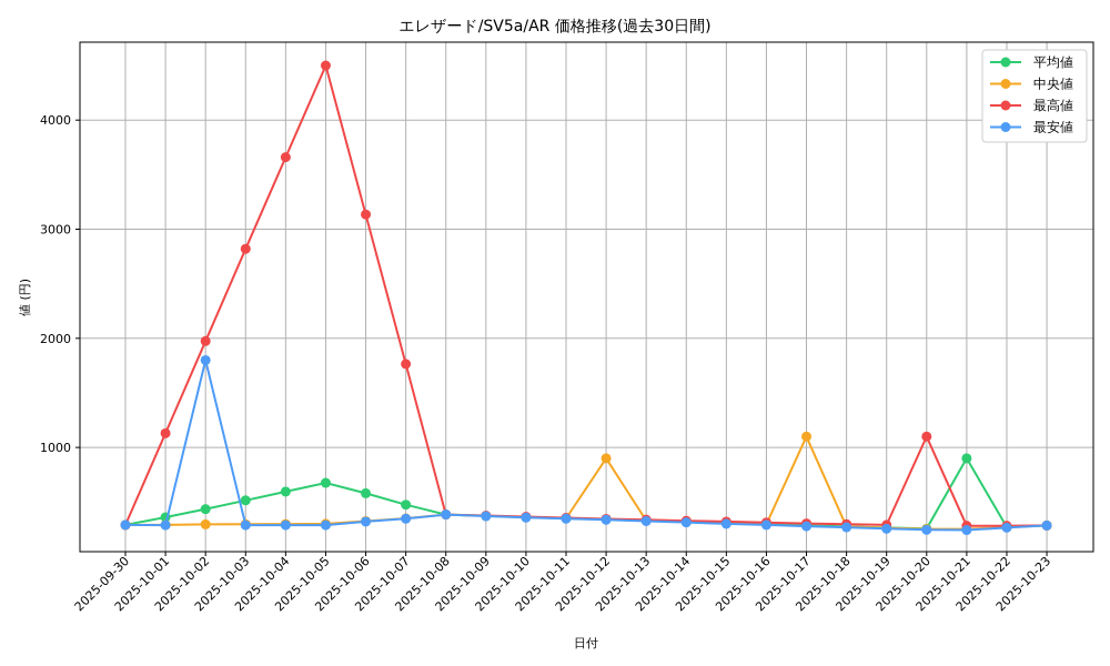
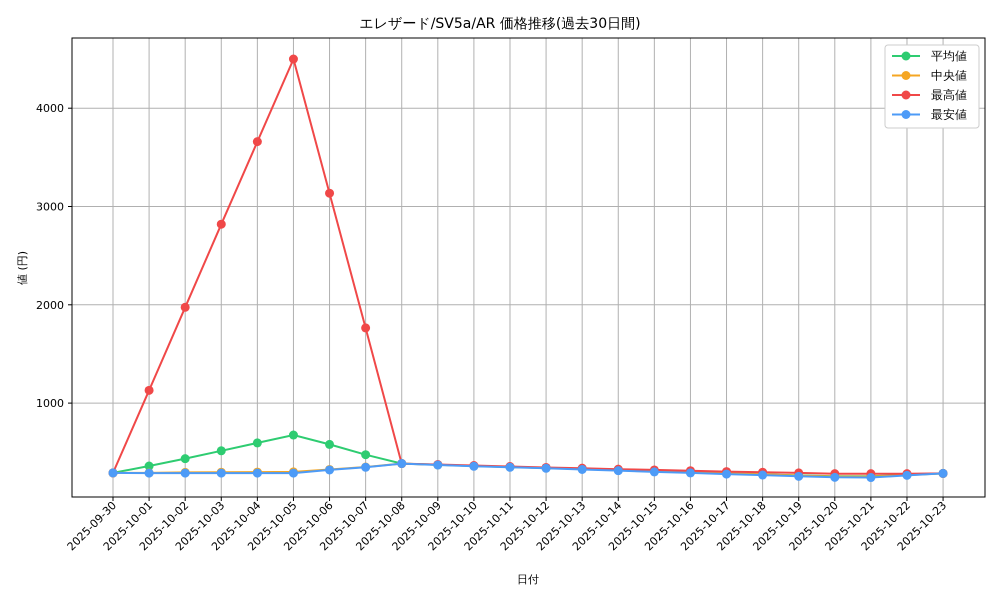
最安値/2025-10-02: 1800 -> 300
中央値/2025-10-12: 900 -> 300
中央値/2025-10-17: 1100 -> 300
最高値/2025-10-20: 1100 -> 300
平均値/2025-10-21: 900 -> 300
